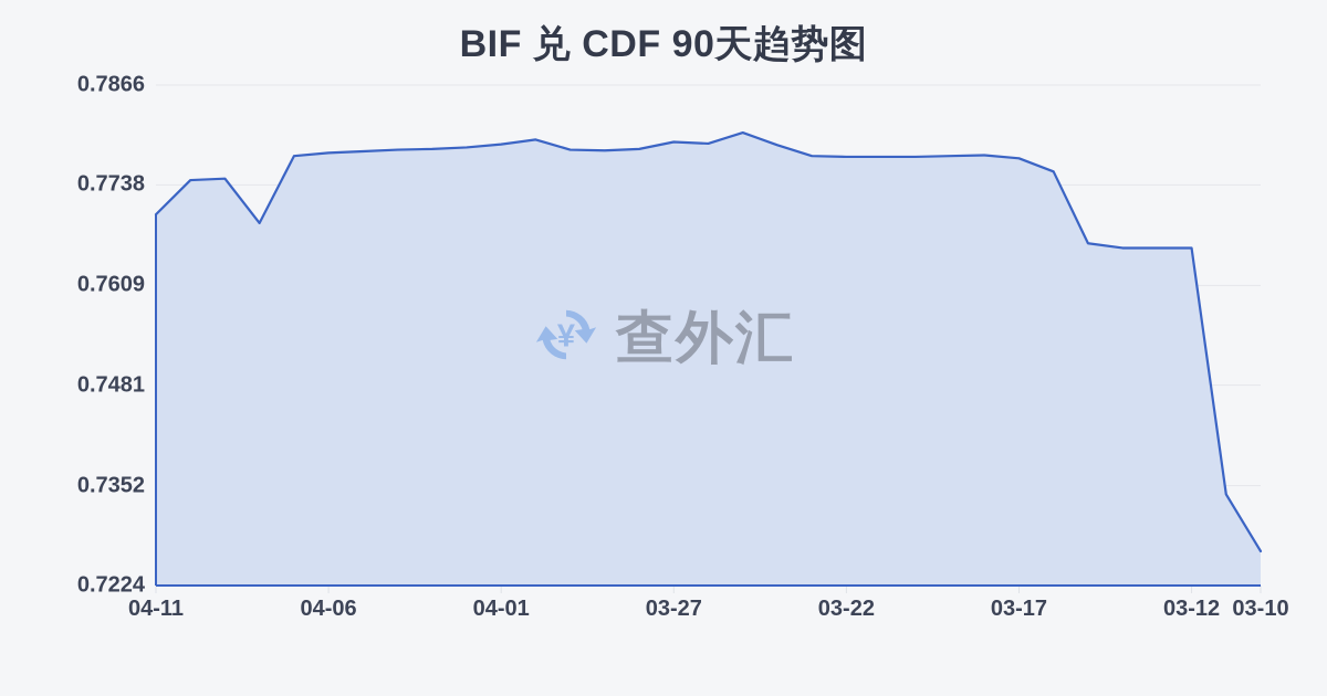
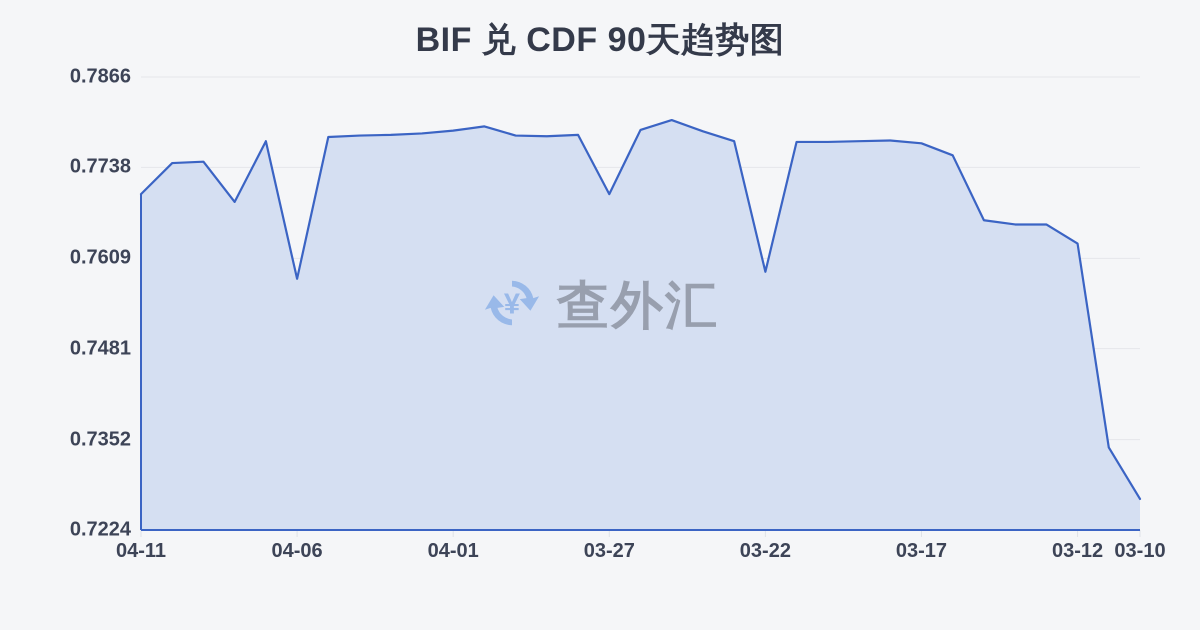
04-06: 0.778 -> 0.758
03-27: 0.779 -> 0.770
03-22: 0.777 -> 0.759
03-12: 0.766 -> 0.763
